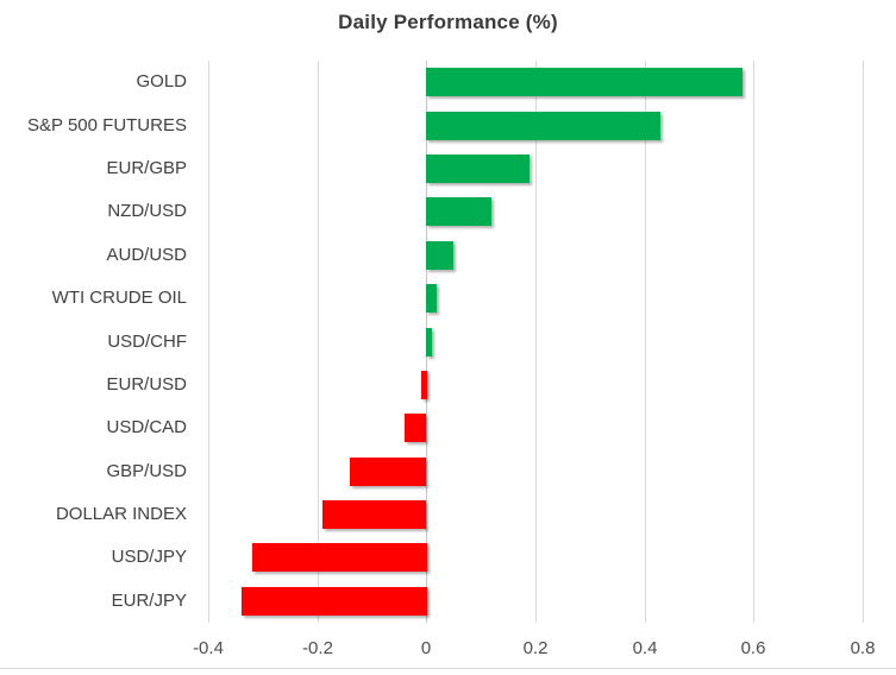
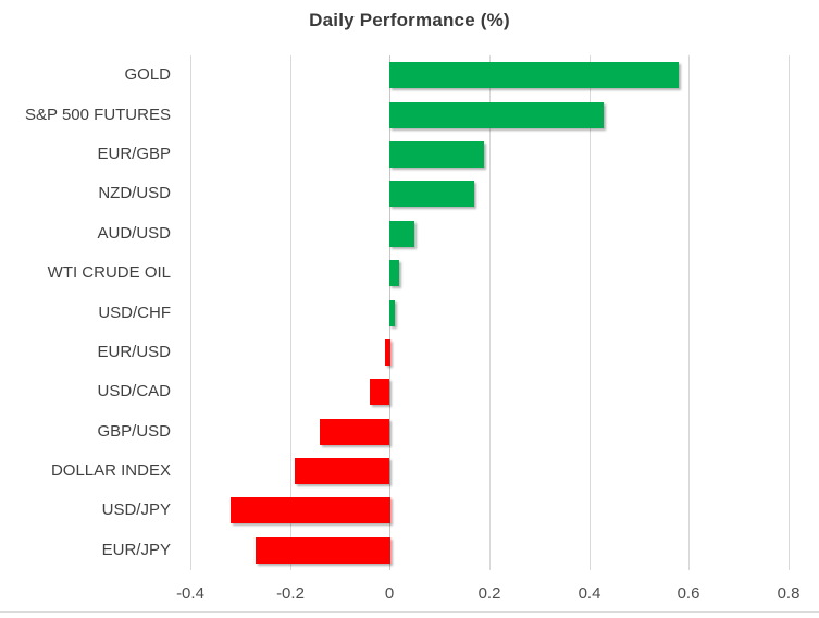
NZD/USD: 0.12 -> 0.17
EUR/JPY: -0.34 -> -0.27
